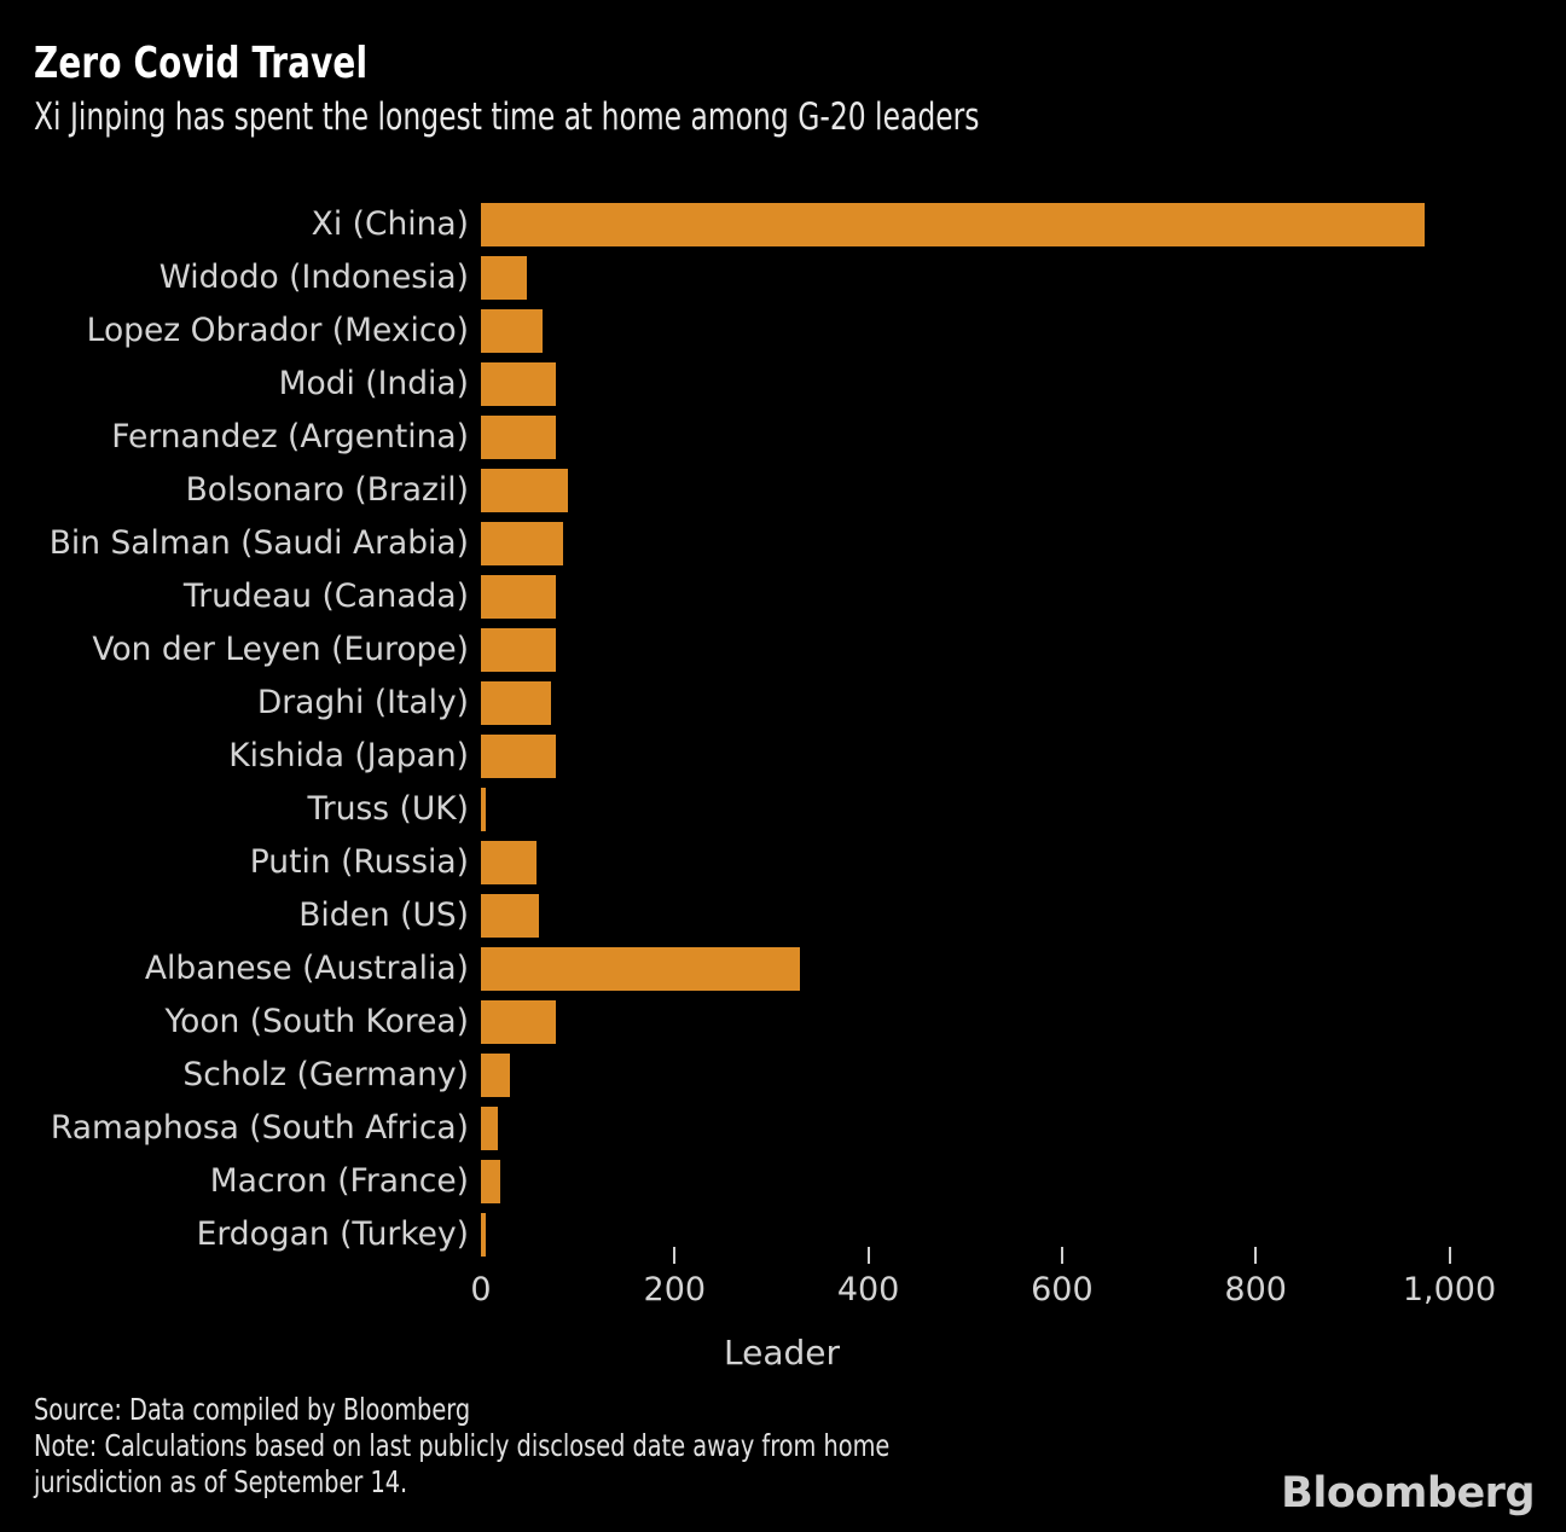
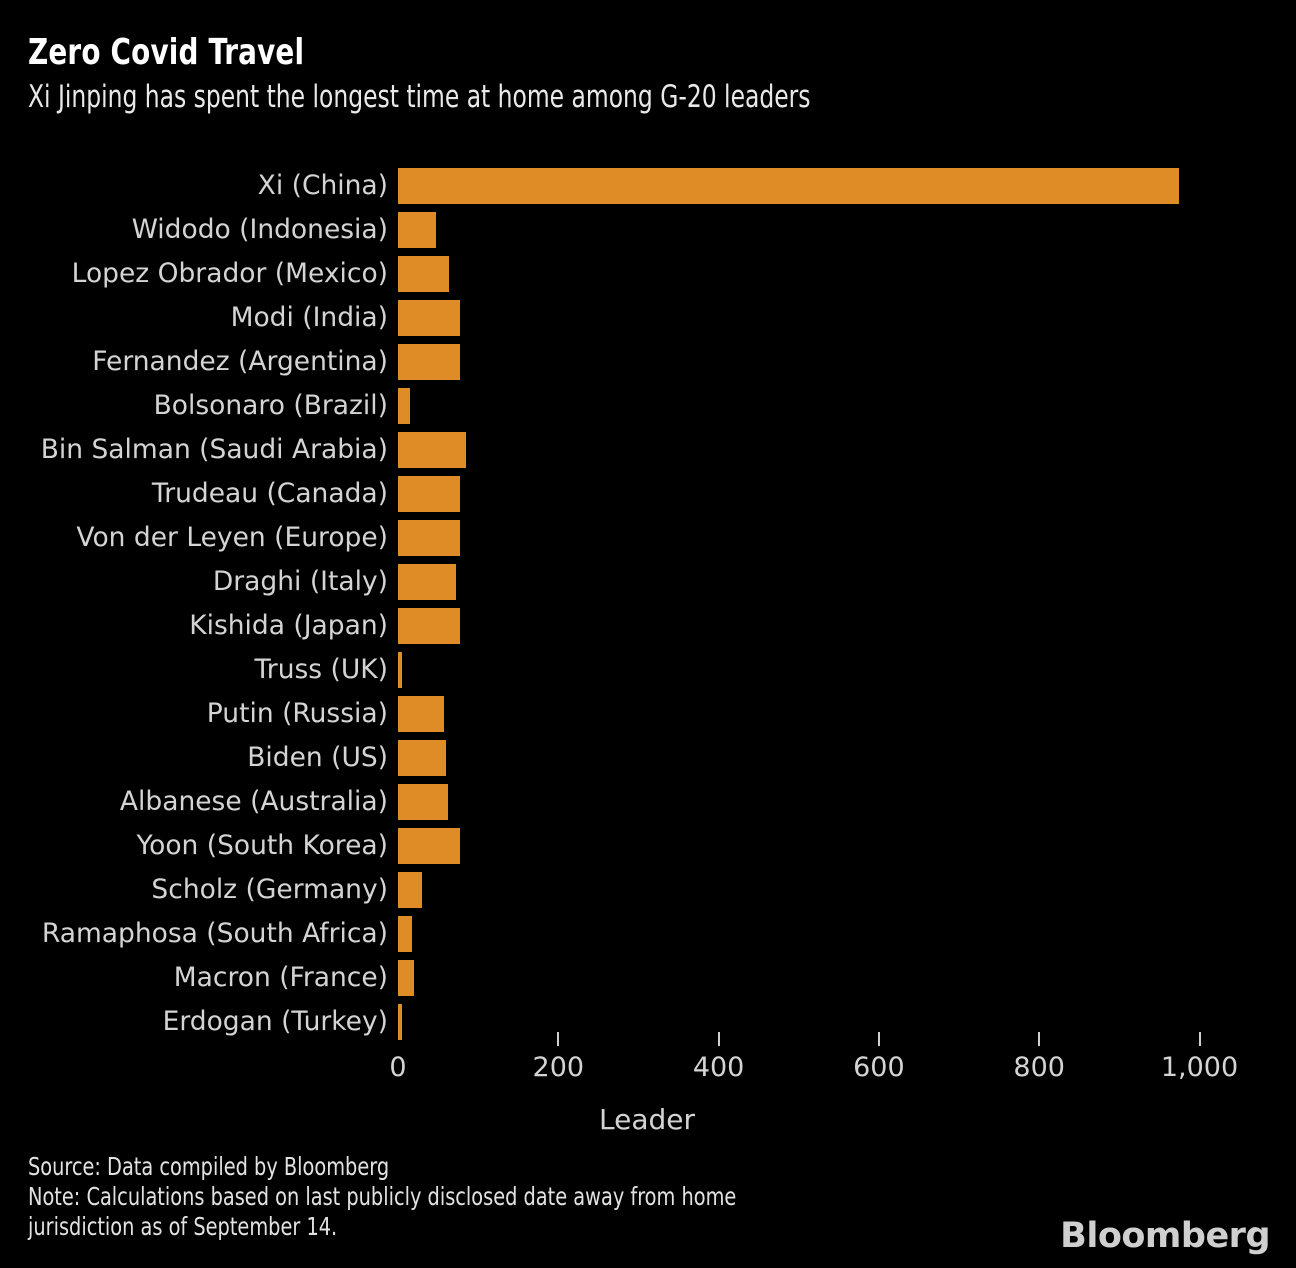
Bolsonaro (Brazil): 90 -> 20
Albanese (Australia): 330 -> 60
